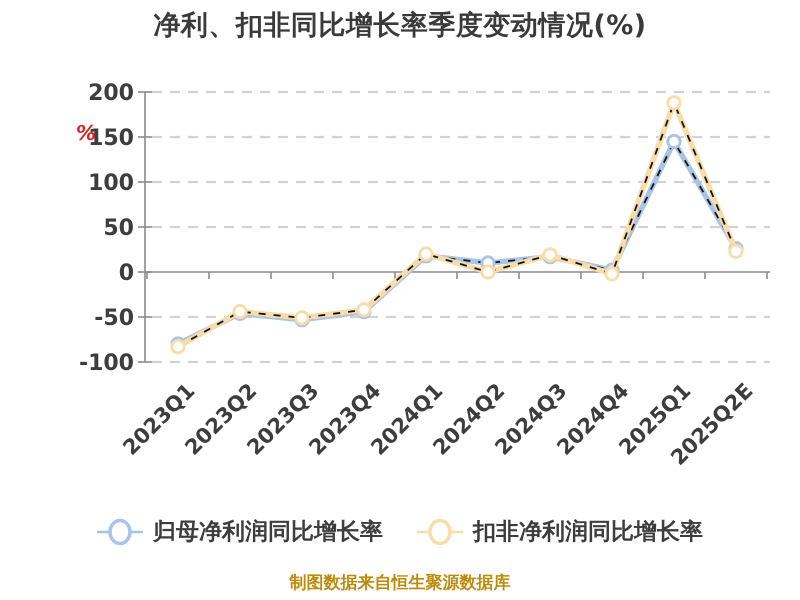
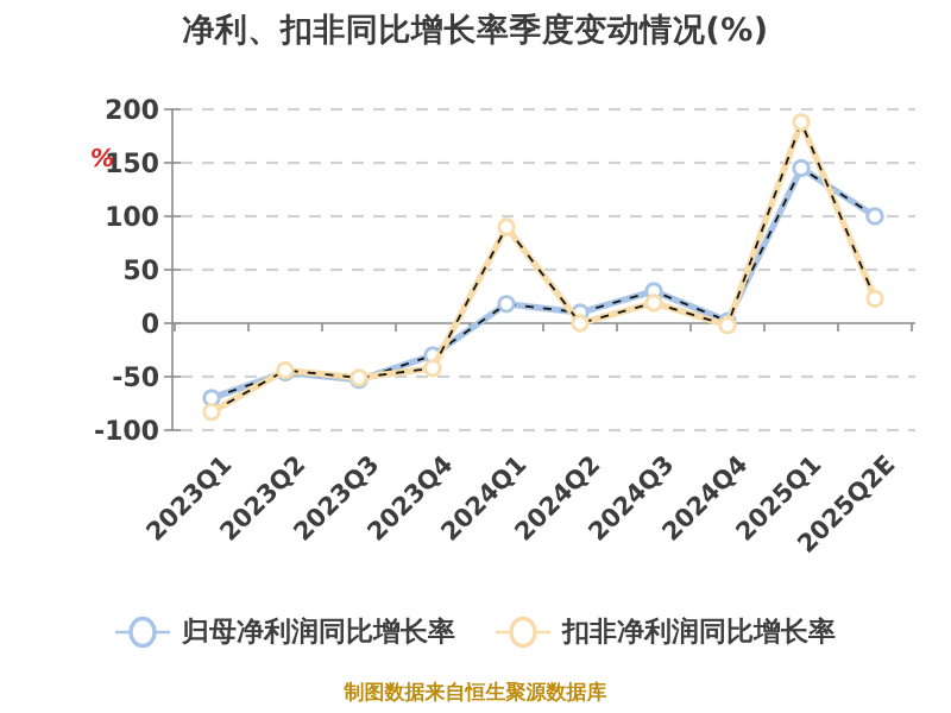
归母净利润同比增长率/2023Q1: -80 -> -70
归母净利润同比增长率/2023Q4: -40 -> -30
扣非净利润同比增长率/2024Q1: 20 -> 90
归母净利润同比增长率/2024Q3: 20 -> 30
归母净利润同比增长率/2025Q2E: 30 -> 100
